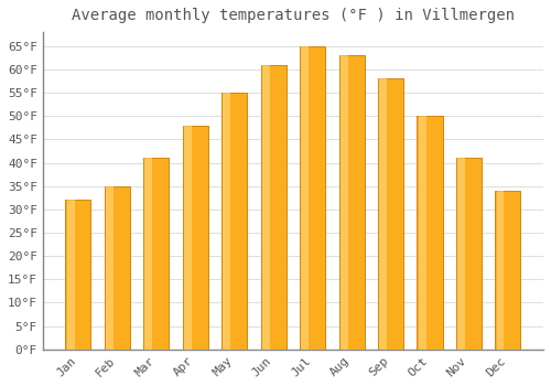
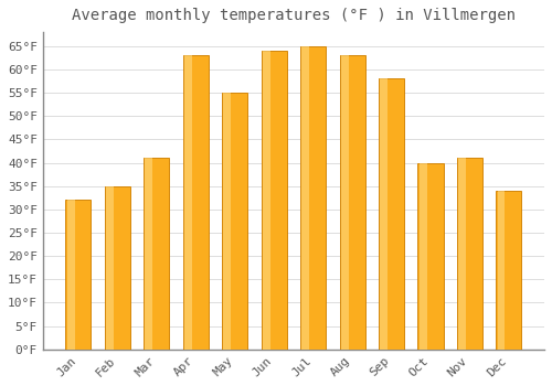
Apr: 48°F -> 63°F
Jun: 61°F -> 64°F
Oct: 50°F -> 40°F
